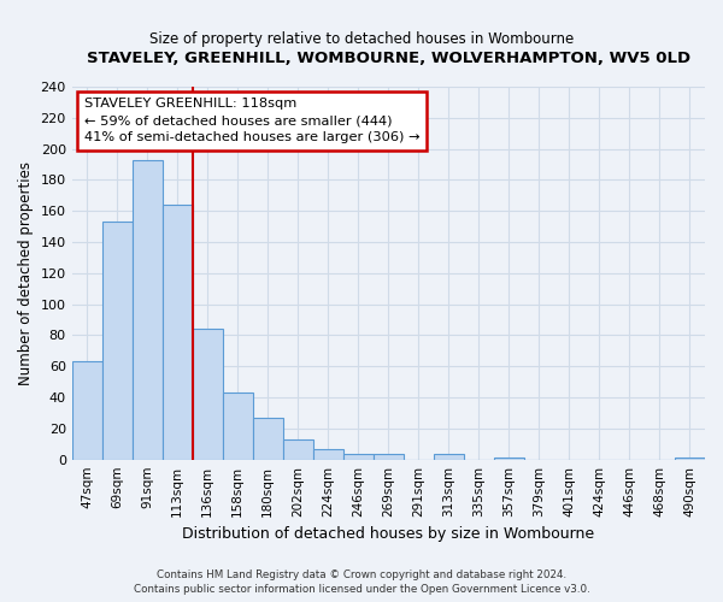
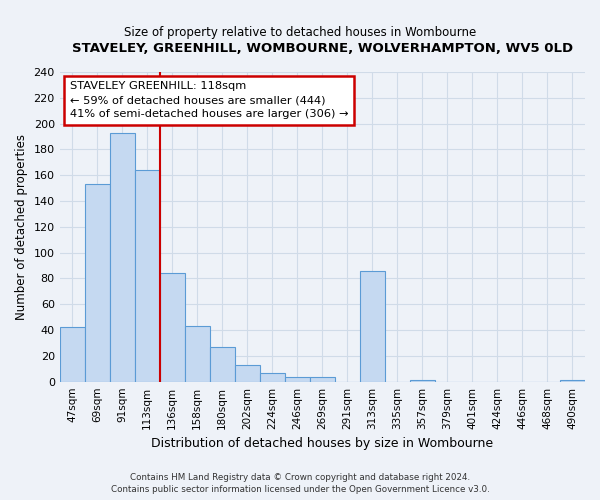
47sqm: 63 -> 42
313sqm: 4 -> 86
